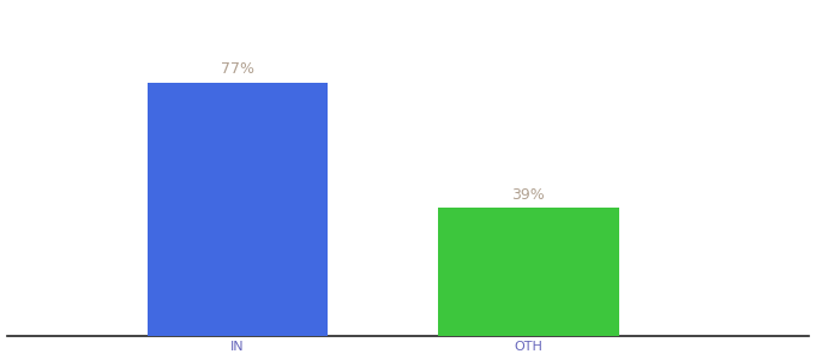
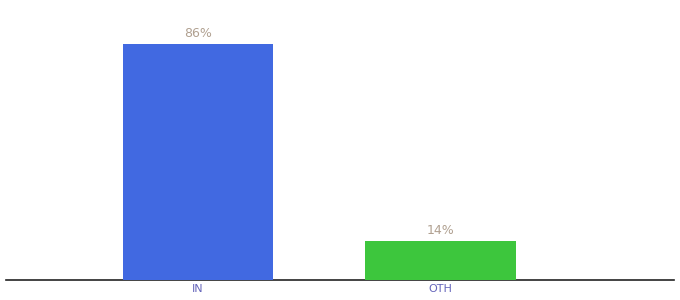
IN: 77% -> 86%
OTH: 39% -> 14%
